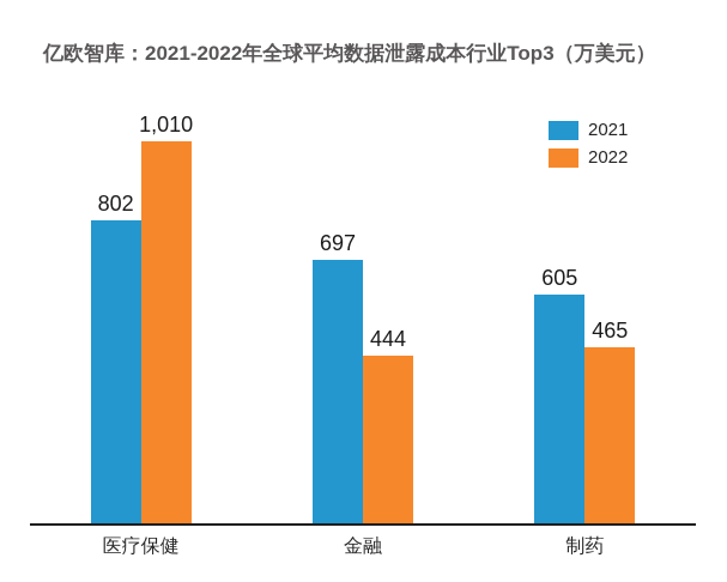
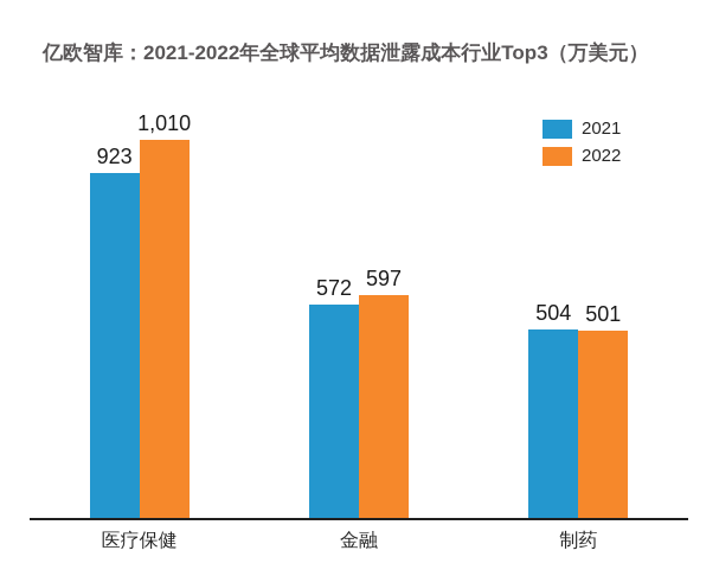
2021/医疗保健: 802 -> 923
2021/金融: 697 -> 572
2022/金融: 444 -> 597
2021/制药: 605 -> 504
2022/制药: 465 -> 501
